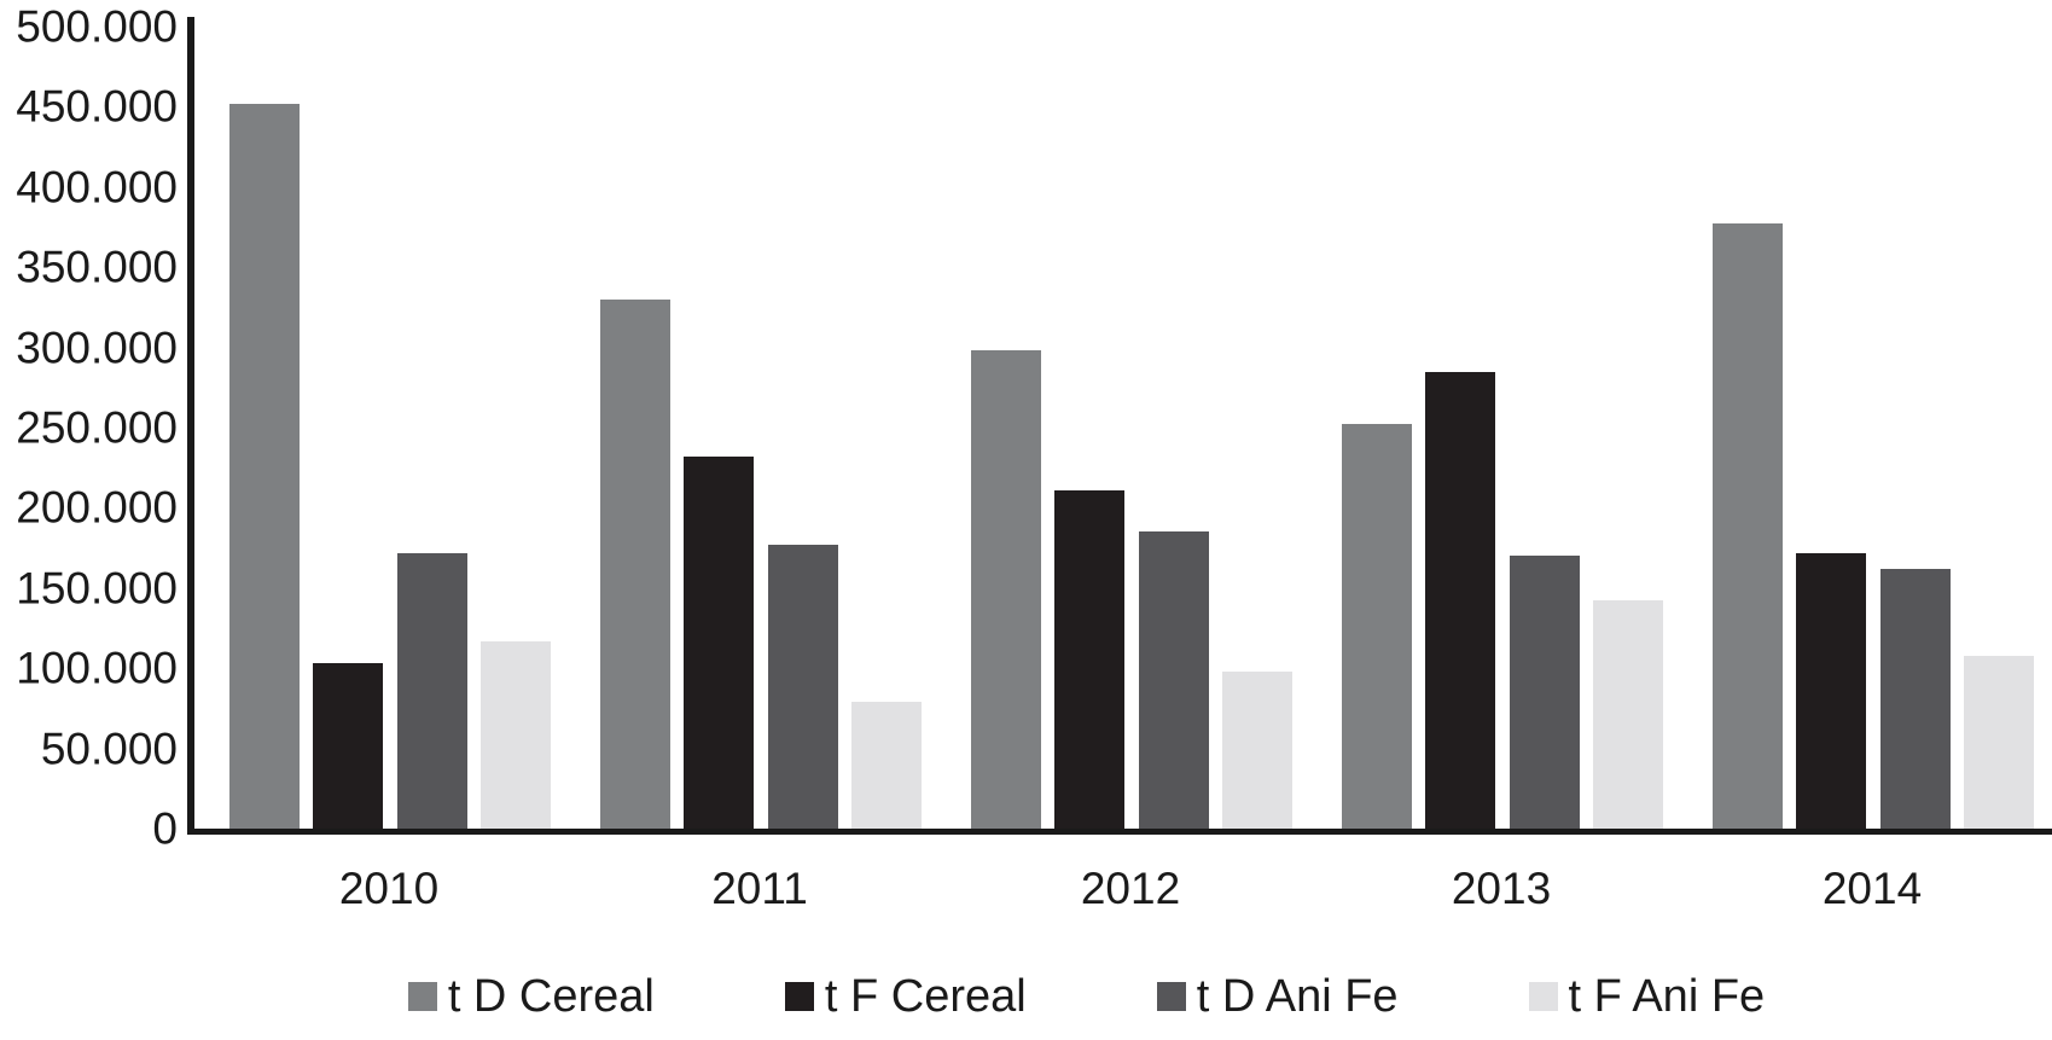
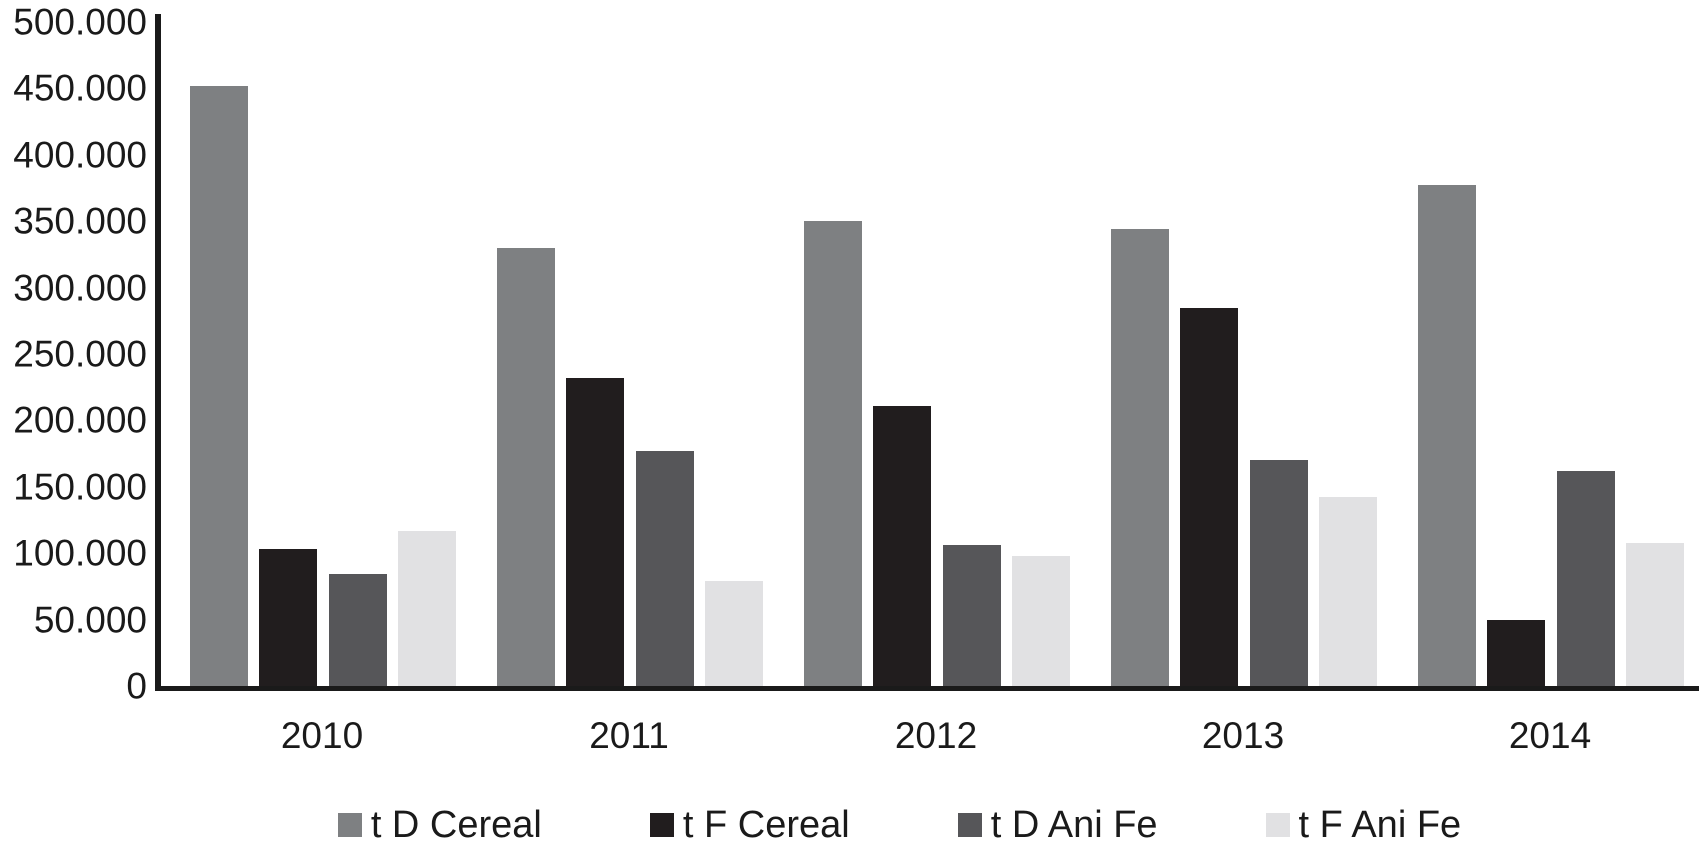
t D Ani Fe/2010: 172000 -> 84000
t D Cereal/2012: 298000 -> 350000
t D Ani Fe/2012: 185000 -> 106000
t D Cereal/2013: 252000 -> 344000
t F Cereal/2014: 172000 -> 50000
